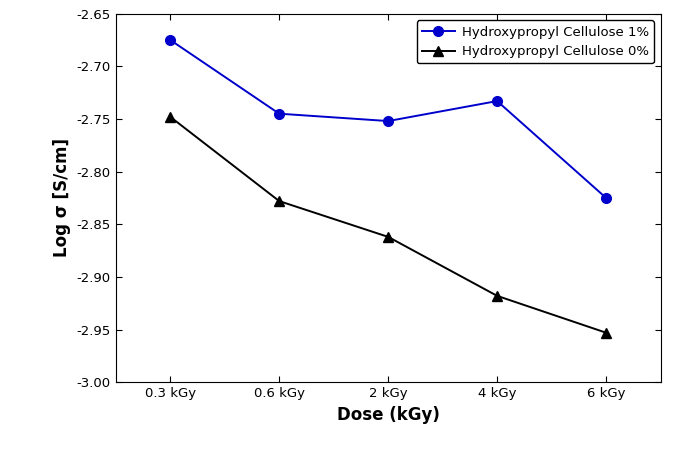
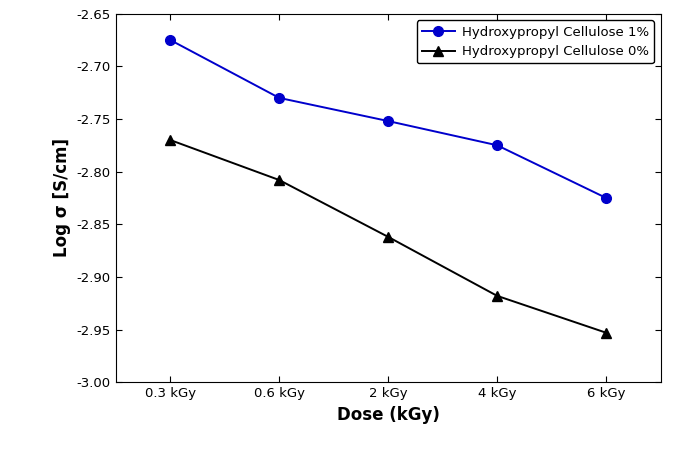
Hydroxypropyl Cellulose 0%/0.3 kGy: -2.748 -> -2.770
Hydroxypropyl Cellulose 1%/0.6 kGy: -2.745 -> -2.730
Hydroxypropyl Cellulose 0%/0.6 kGy: -2.828 -> -2.808
Hydroxypropyl Cellulose 1%/4 kGy: -2.733 -> -2.775
